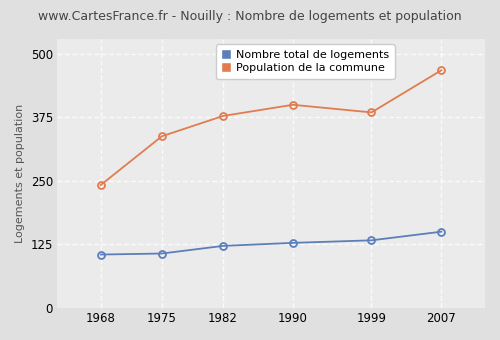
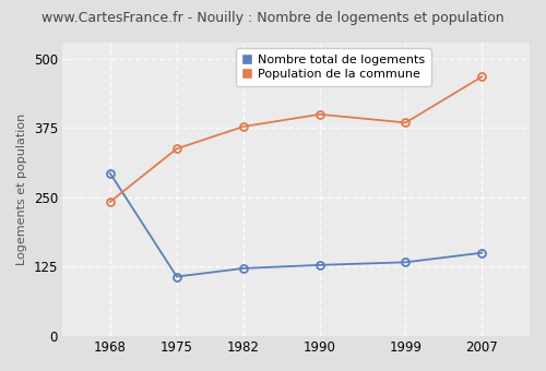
Nombre total de logements/1968: 105 -> 294
